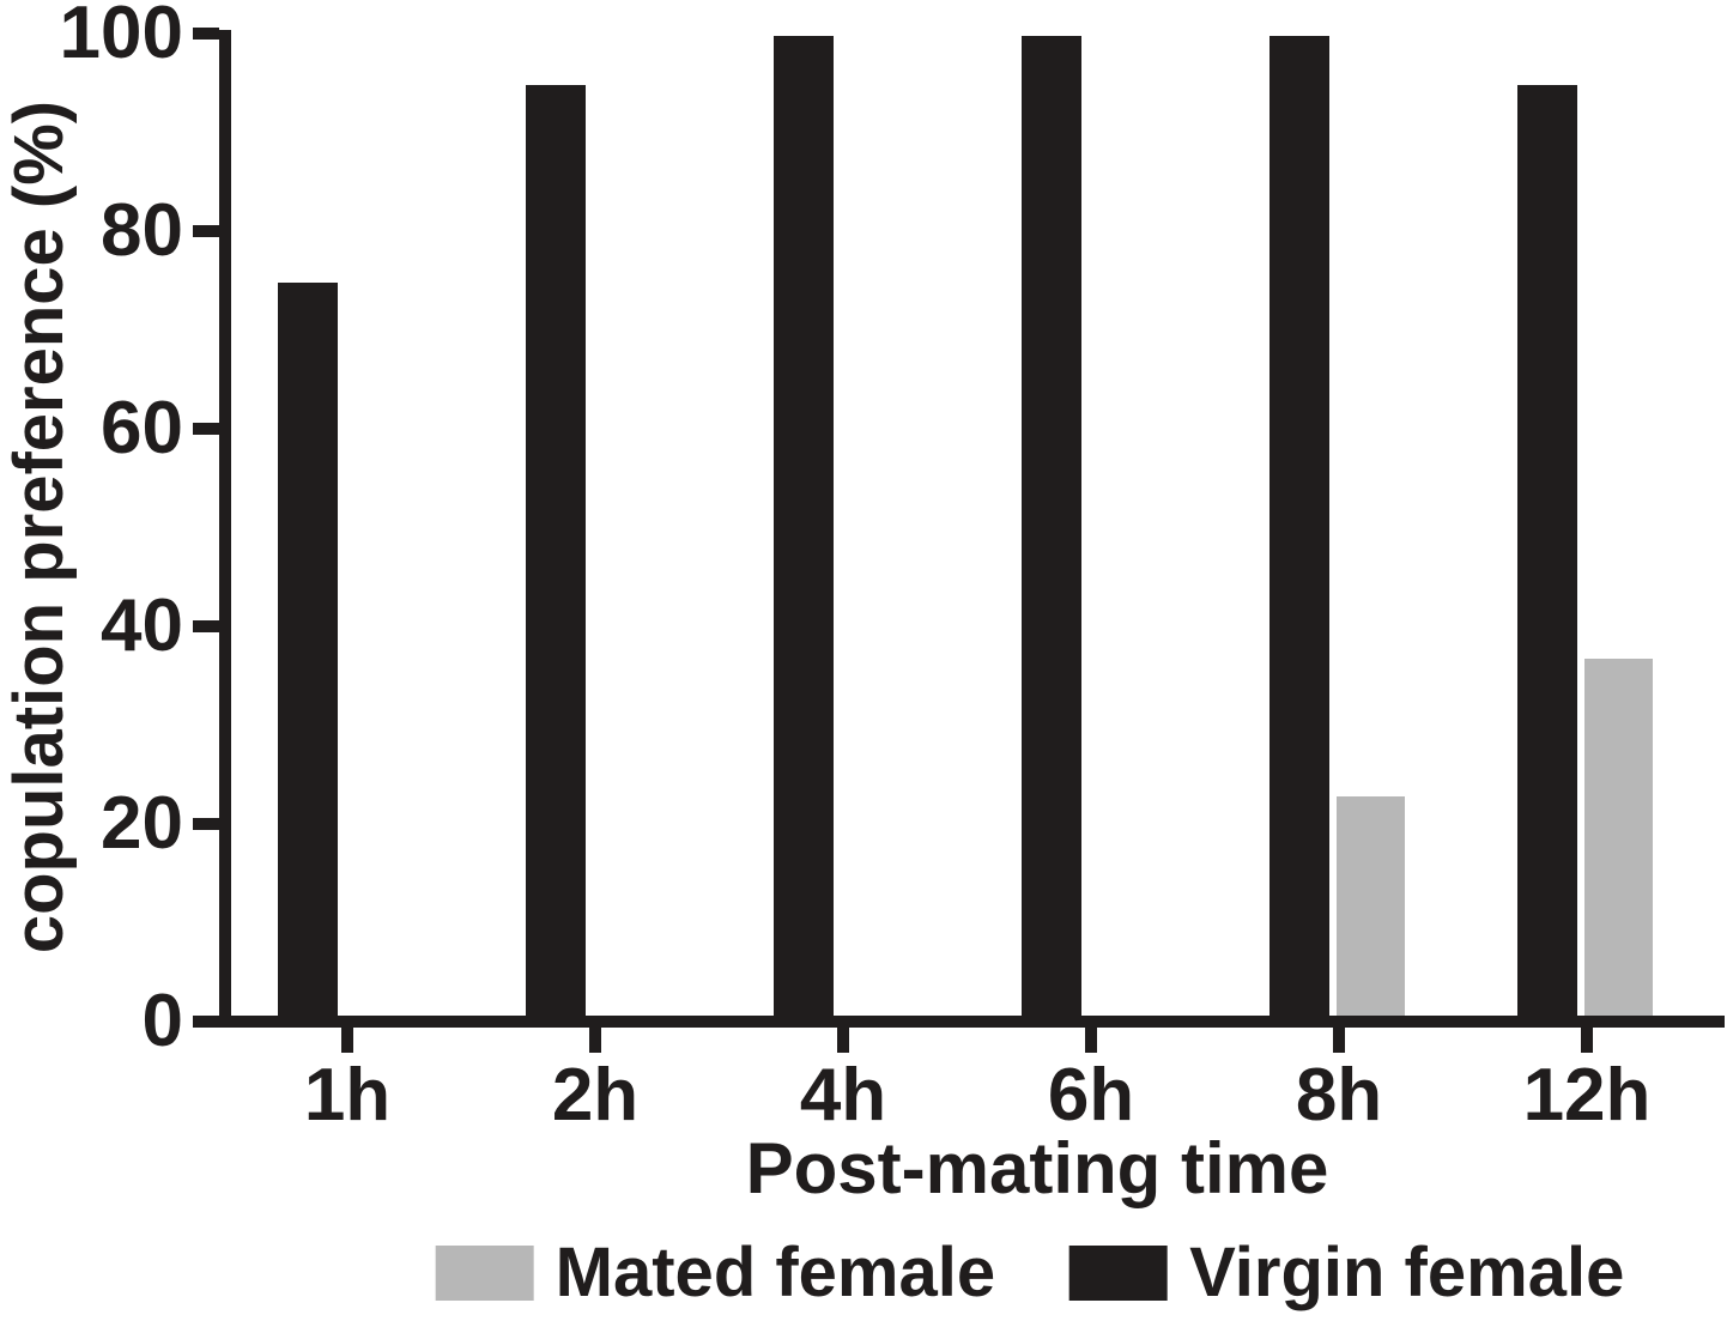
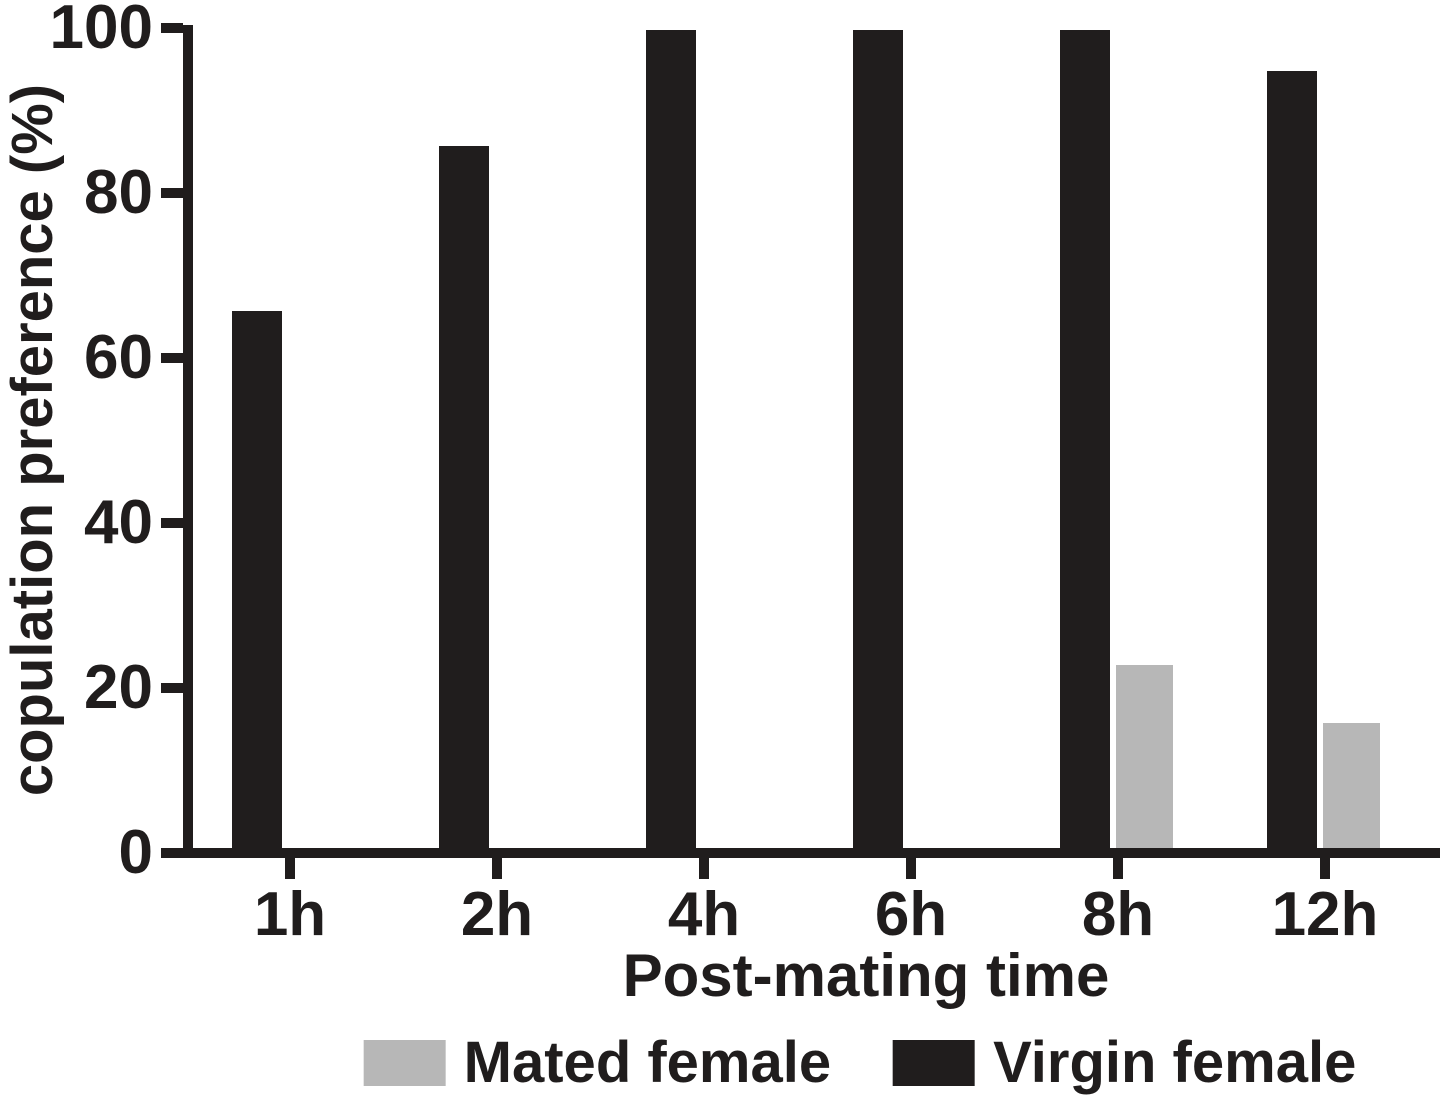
Virgin female/1h: 75 -> 66
Virgin female/2h: 95 -> 86
Mated female/12h: 37 -> 16
